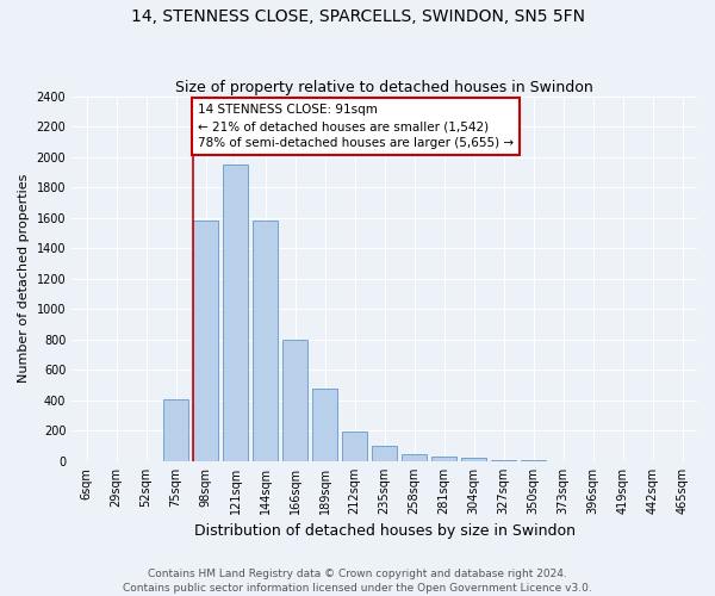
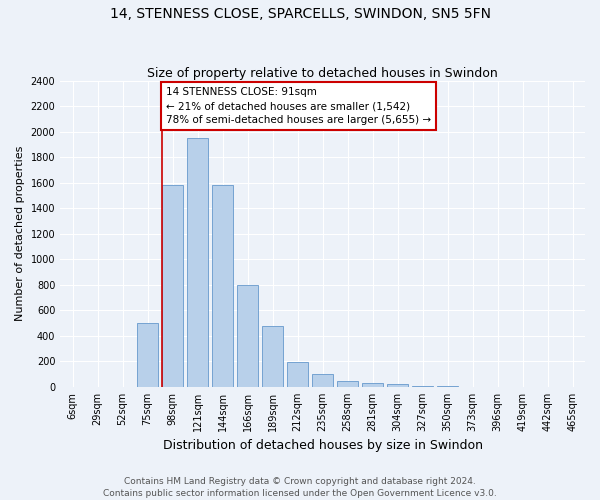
75sqm: 410 -> 500
